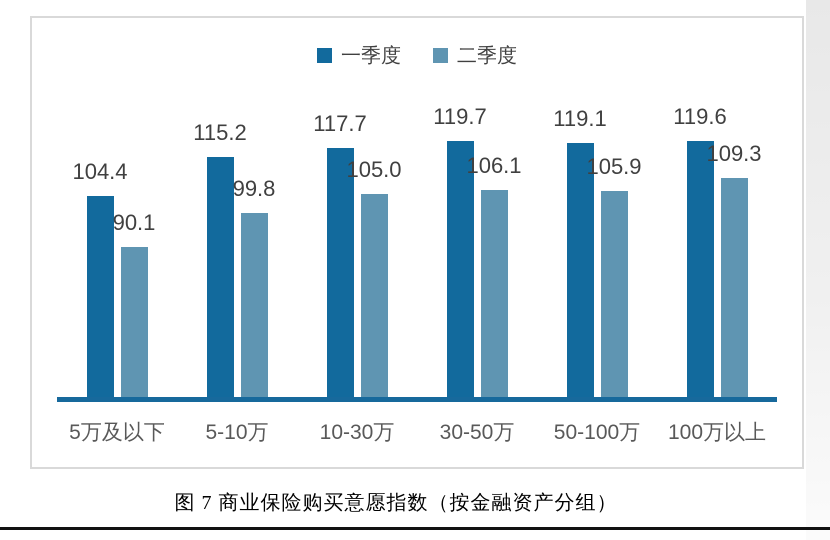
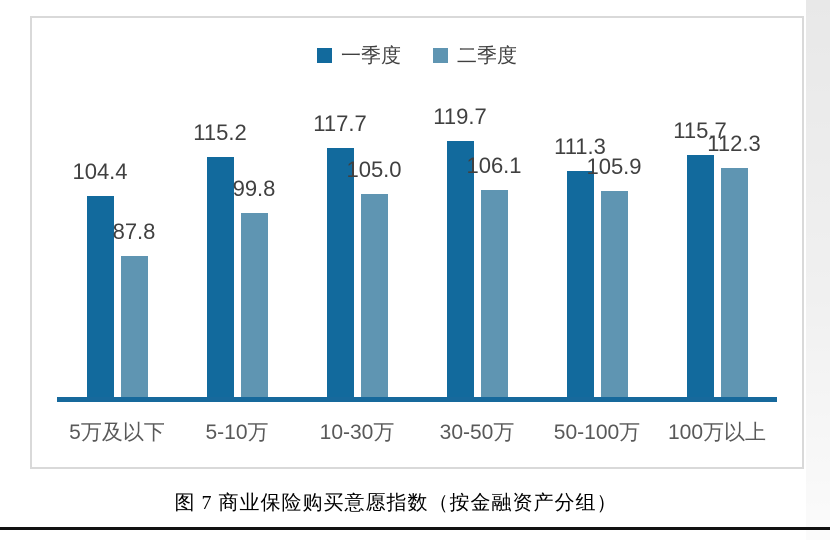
二季度/5万及以下: 90.1 -> 87.8
一季度/50-100万: 119.1 -> 111.3
一季度/100万以上: 119.6 -> 115.7
二季度/100万以上: 109.3 -> 112.3
